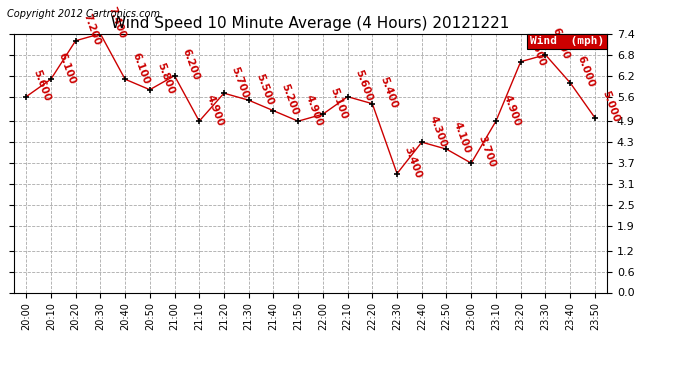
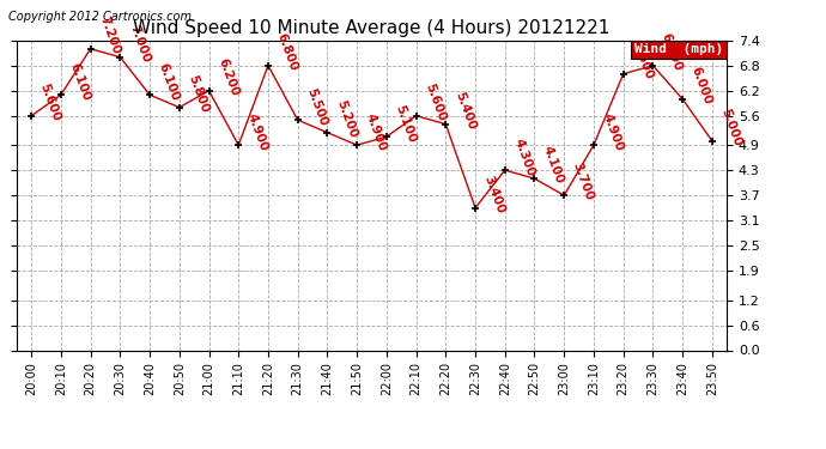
20:30: 7.4 -> 7.0
21:20: 5.700 -> 6.800
